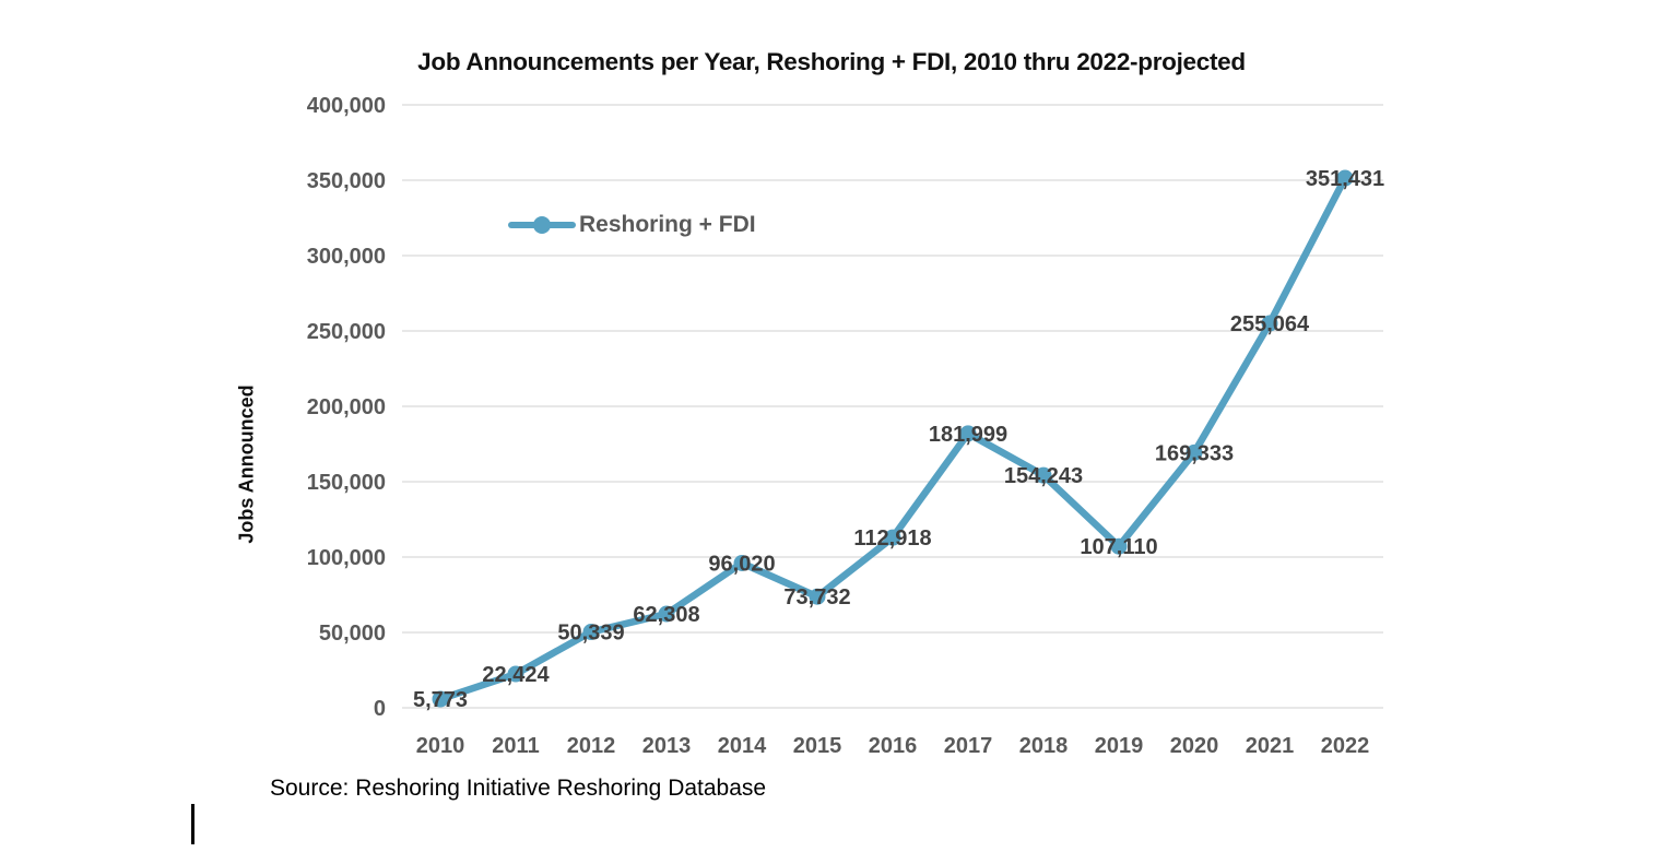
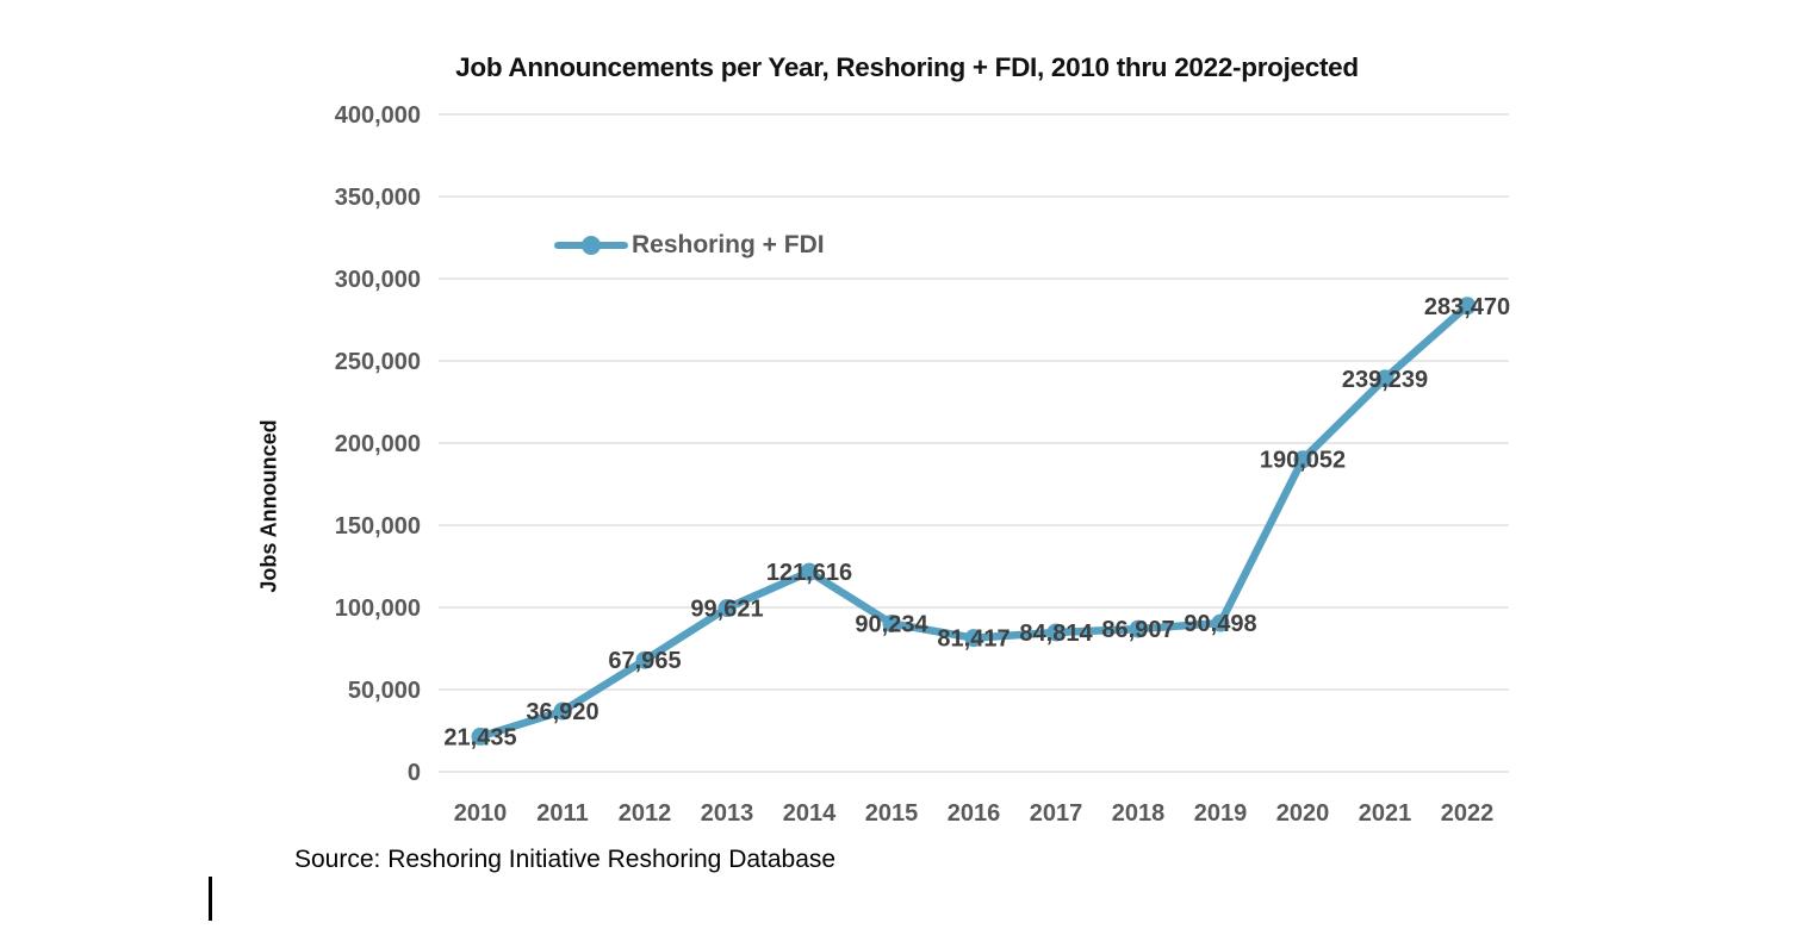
2010: 5,773 -> 21,435
2011: 22,424 -> 36,920
2012: 50,339 -> 67,965
2013: 62,308 -> 99,621
2014: 96,020 -> 121,616
2015: 73,732 -> 90,234
2016: 112,918 -> 81,417
2017: 181,999 -> 84,814
2018: 154,243 -> 86,907
2019: 107,110 -> 90,498
2020: 169,333 -> 190,052
2021: 255,064 -> 239,239
2022: 351,431 -> 283,470
